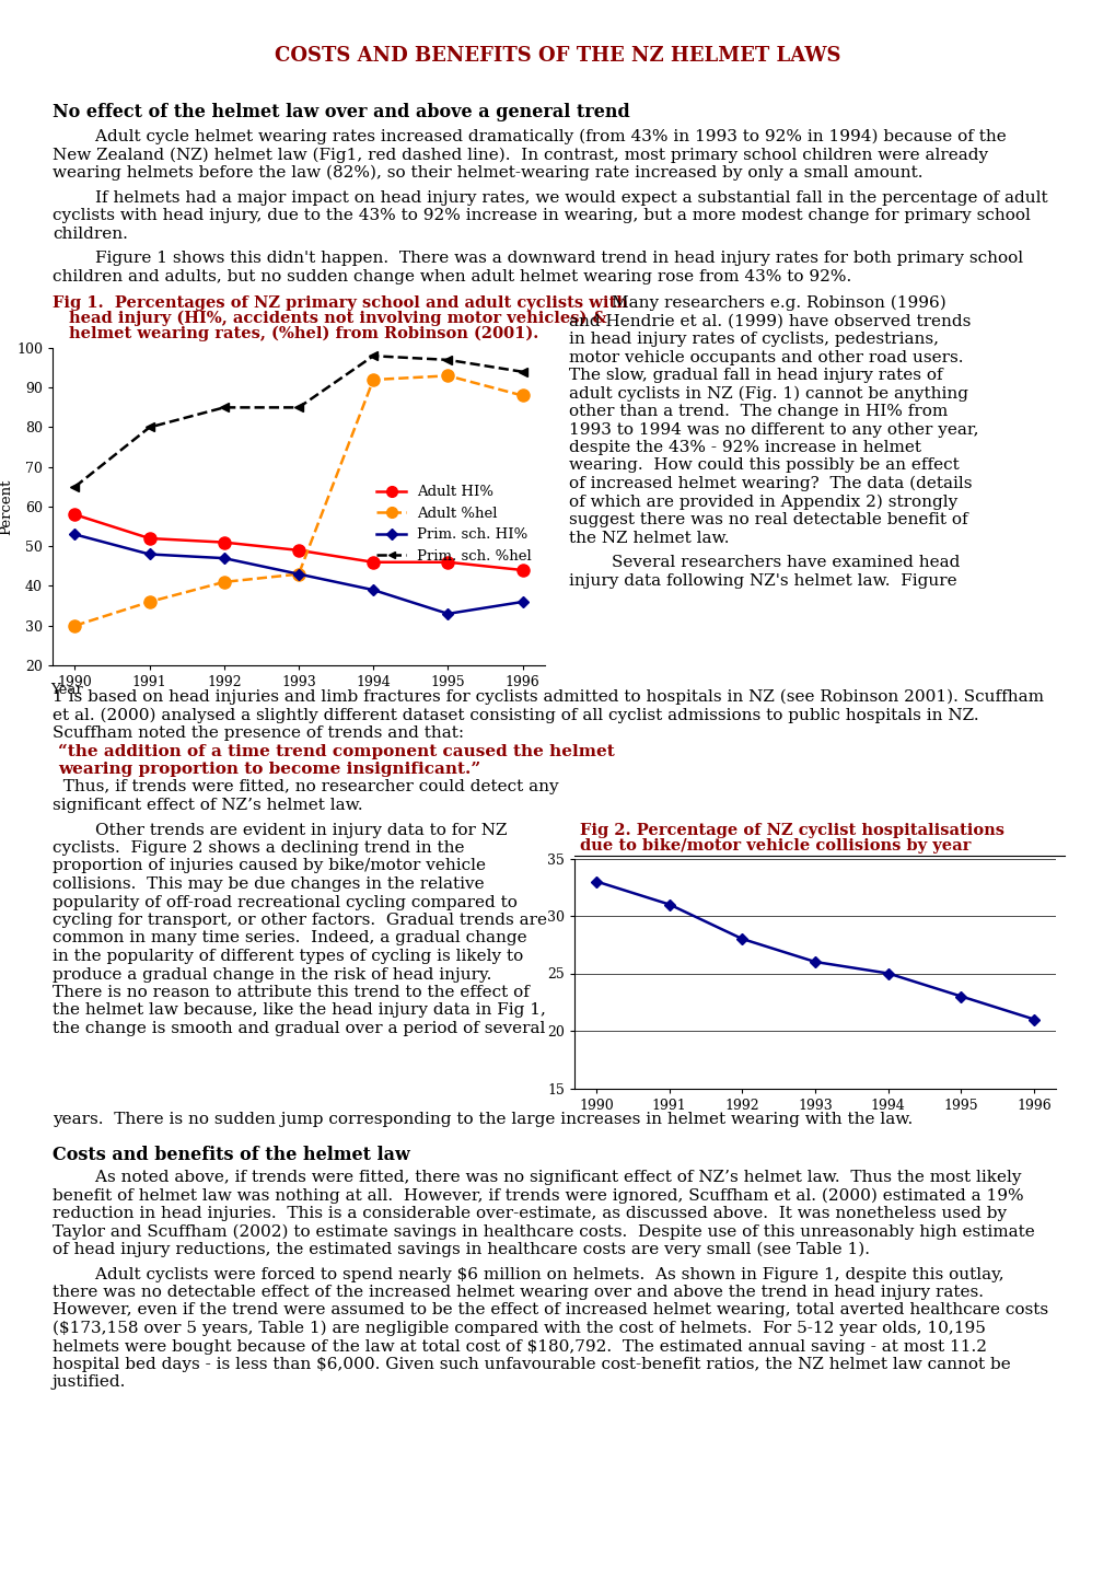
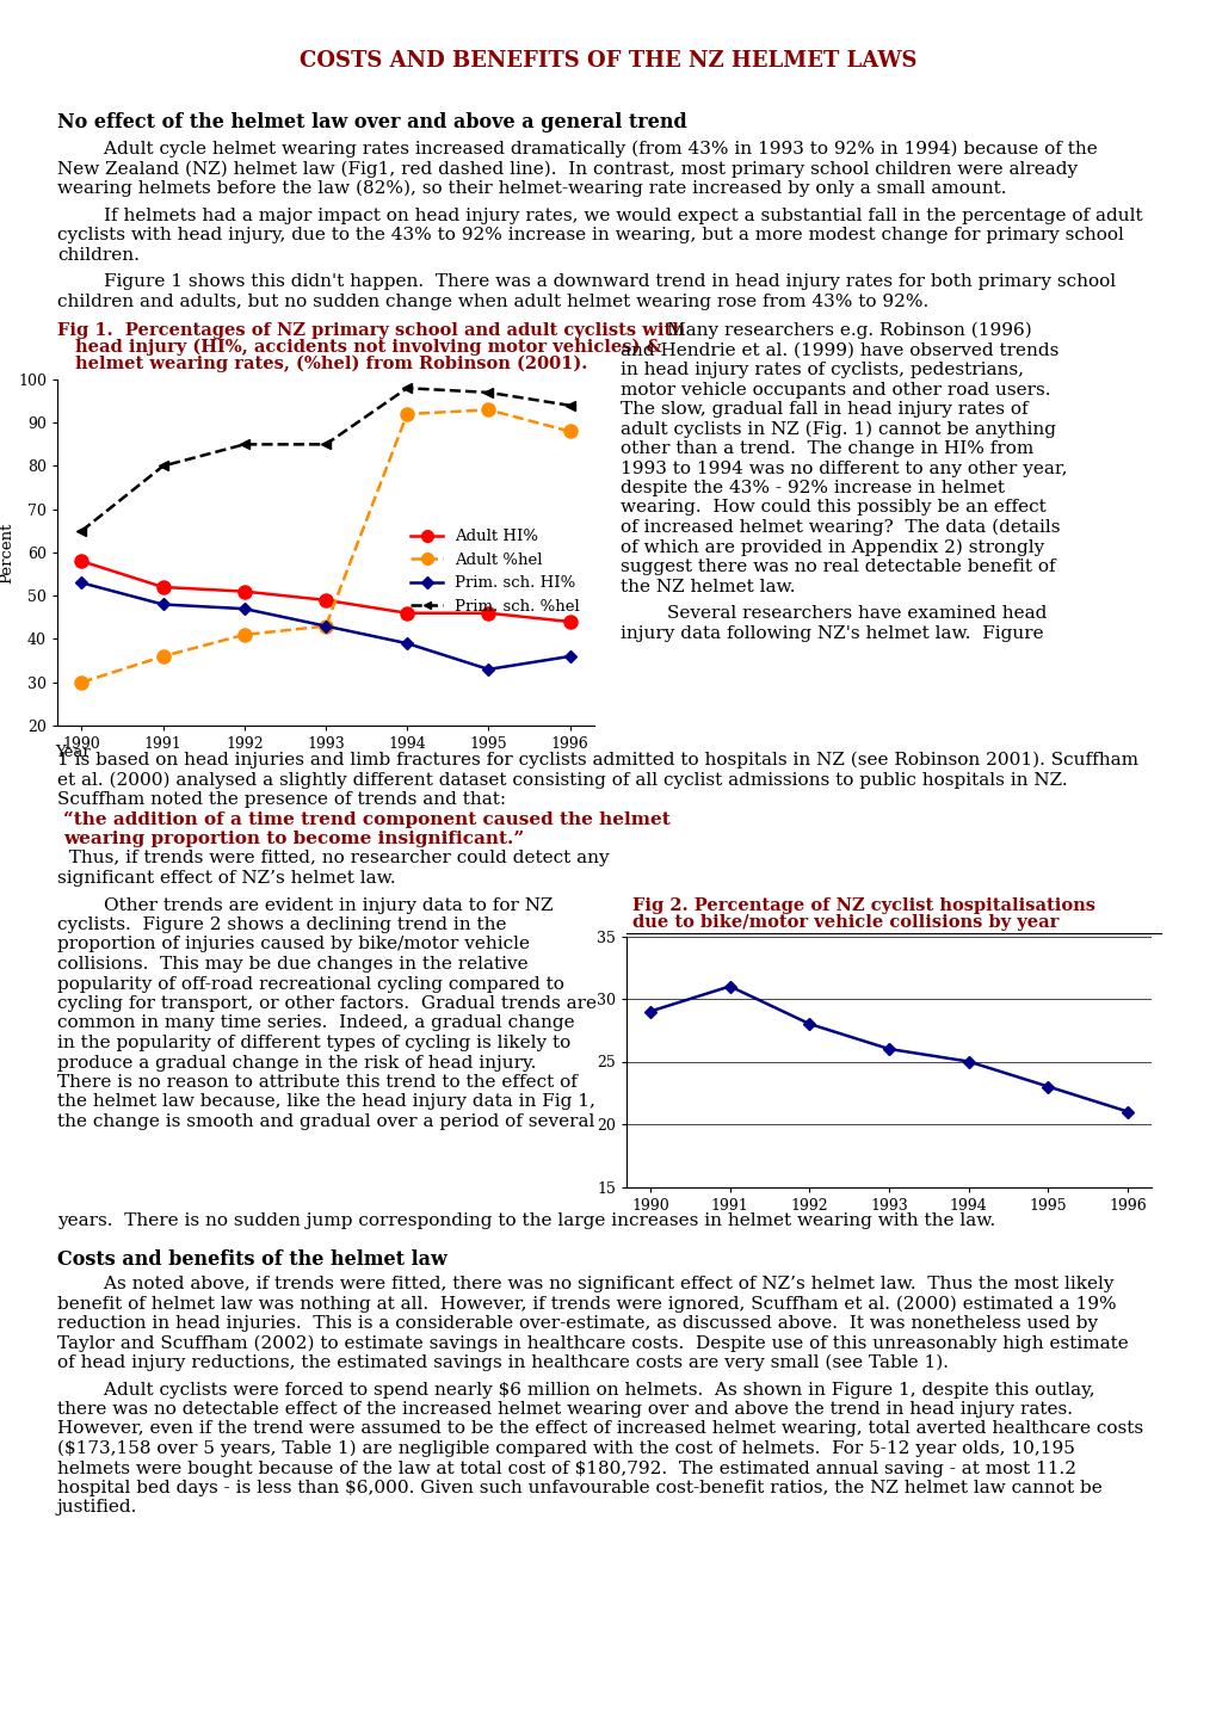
1990: 33 -> 29
